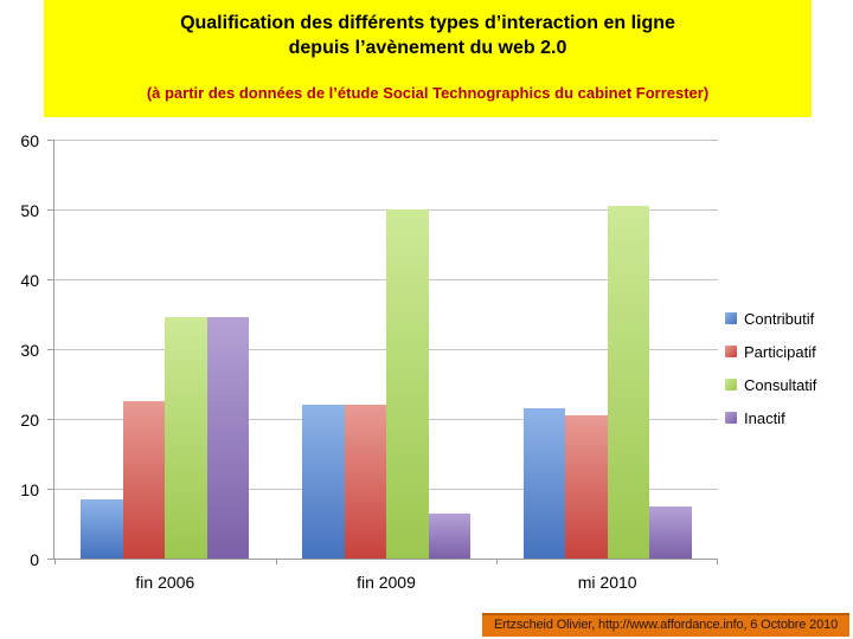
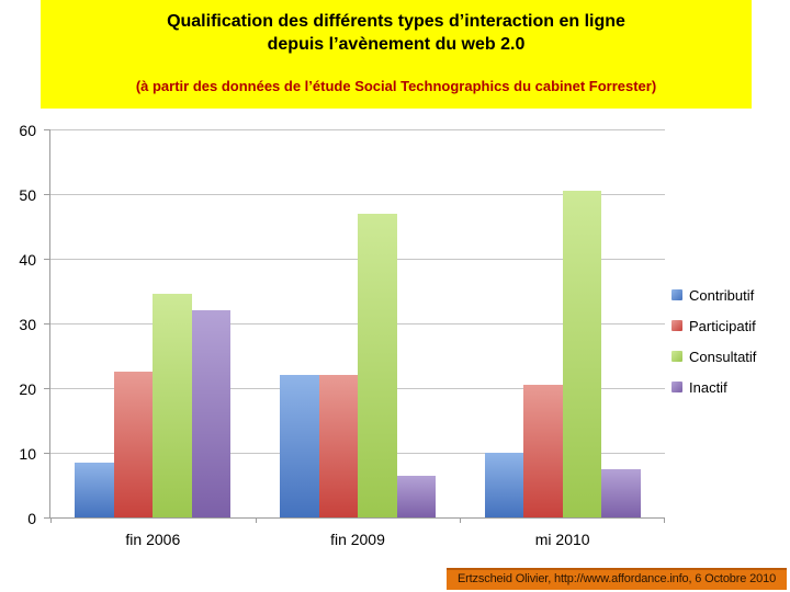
Inactif/fin 2006: 34 -> 32
Consultatif/fin 2009: 50 -> 47
Contributif/mi 2010: 22 -> 10
